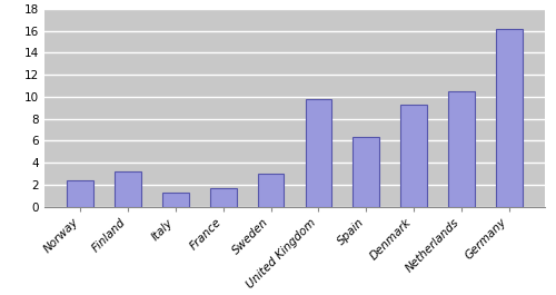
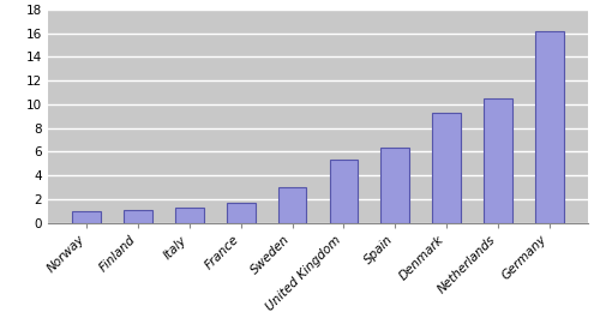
Norway: 2.4 -> 1.0
Finland: 3.2 -> 1.1
United Kingdom: 9.8 -> 5.3
